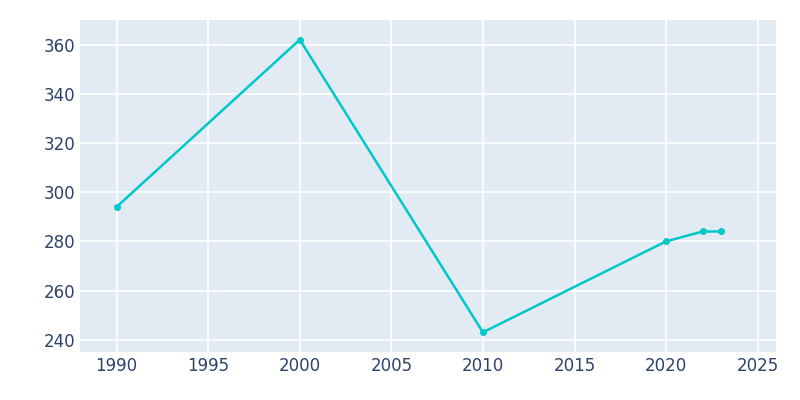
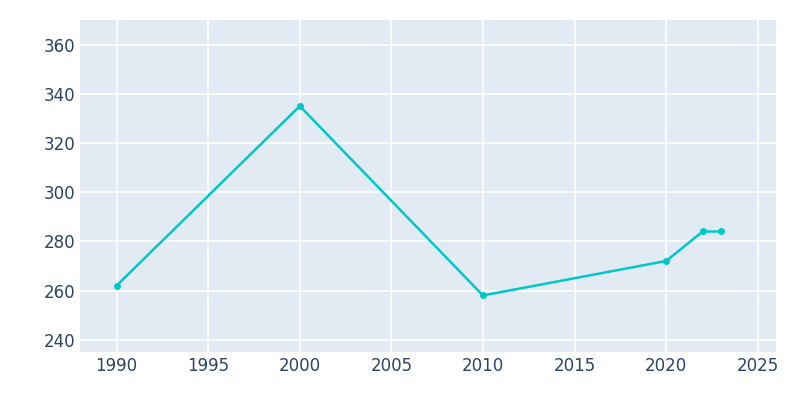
1990: 294 -> 262
2000: 362 -> 335
2010: 243 -> 258
2020: 280 -> 272
